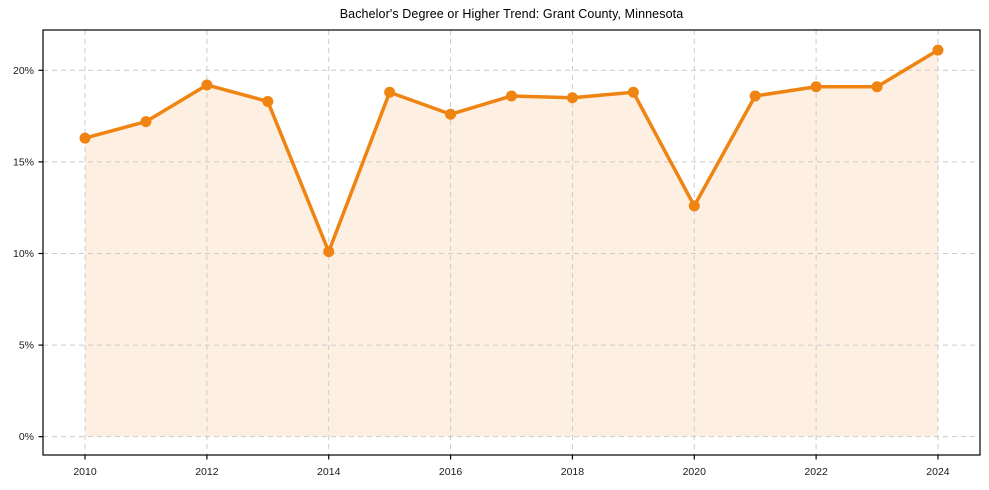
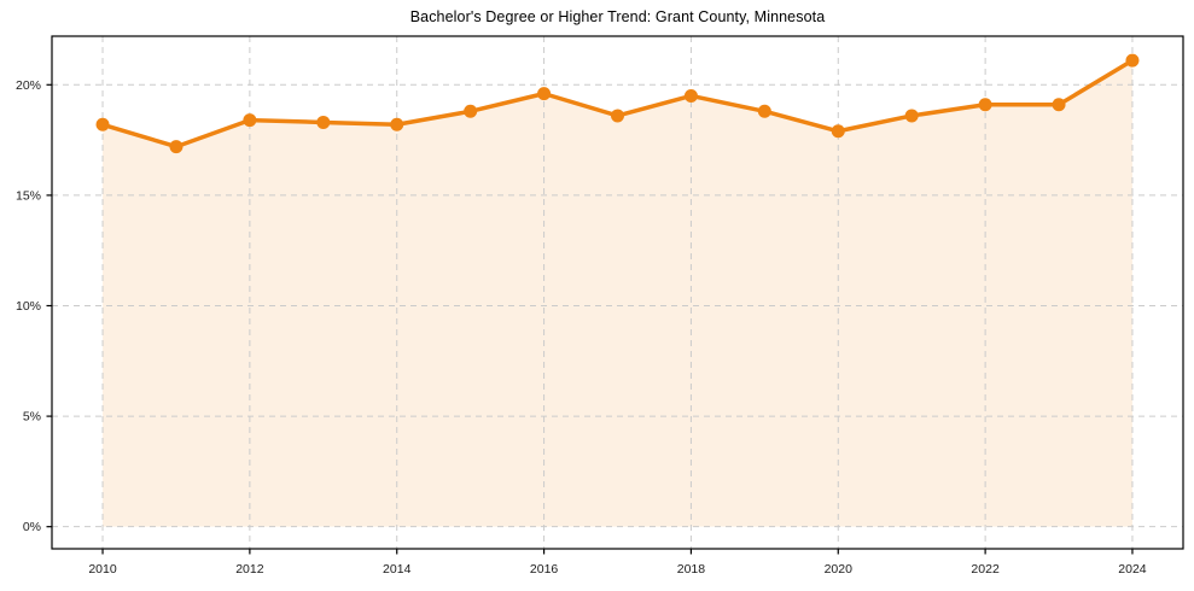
2010: 16.3% -> 18.2%
2012: 19.2% -> 18.4%
2014: 10.1% -> 18.2%
2016: 17.6% -> 19.6%
2018: 18.5% -> 19.5%
2020: 12.6% -> 17.9%
